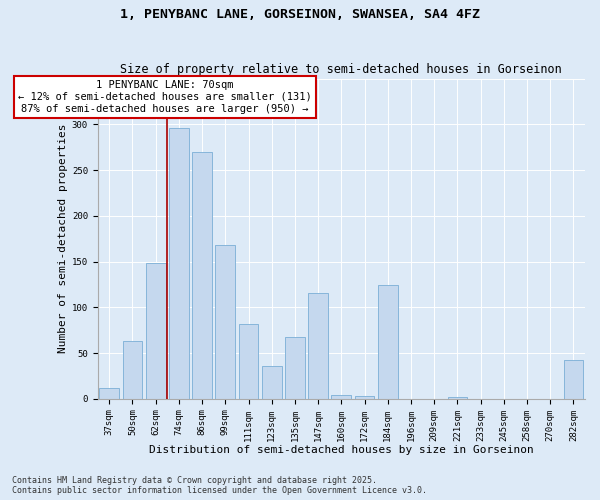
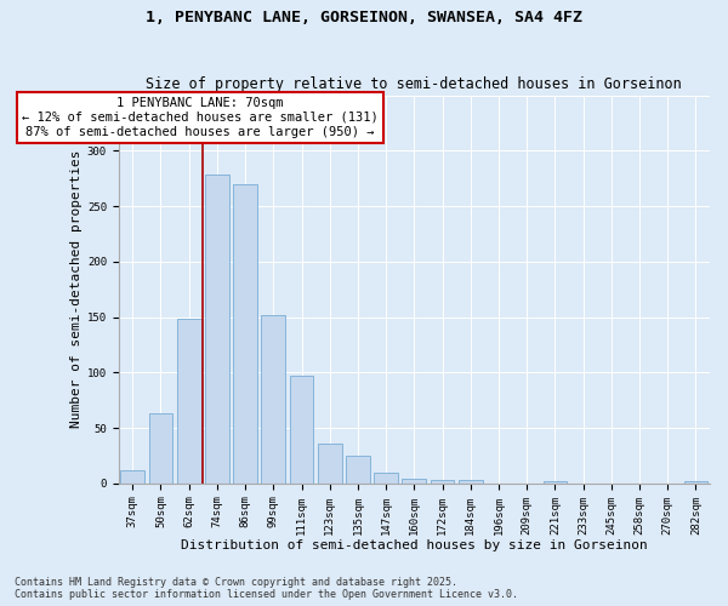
74sqm: 296 -> 279
99sqm: 168 -> 152
111sqm: 82 -> 97
135sqm: 68 -> 25
147sqm: 116 -> 10
184sqm: 124 -> 3
282sqm: 42 -> 2
